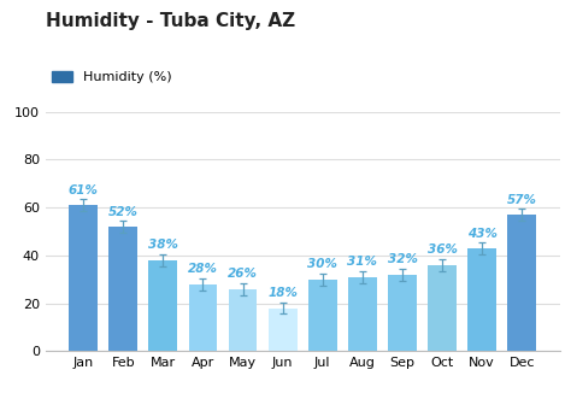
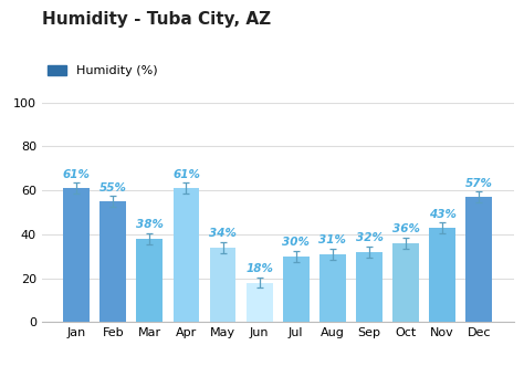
Feb: 52% -> 55%
Apr: 28% -> 61%
May: 26% -> 34%
